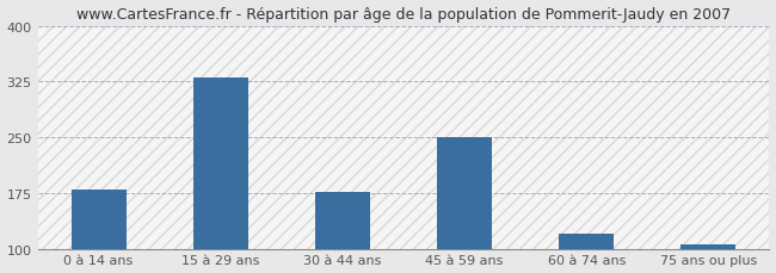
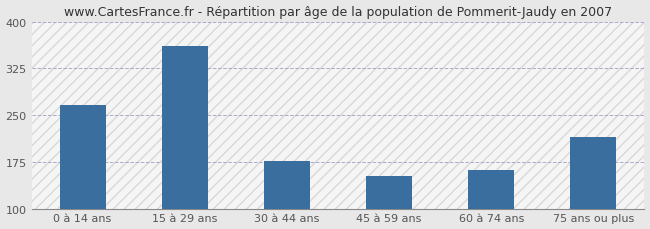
0 à 14 ans: 180 -> 266
15 à 29 ans: 330 -> 360
45 à 59 ans: 250 -> 152
60 à 74 ans: 120 -> 162
75 ans ou plus: 106 -> 214
